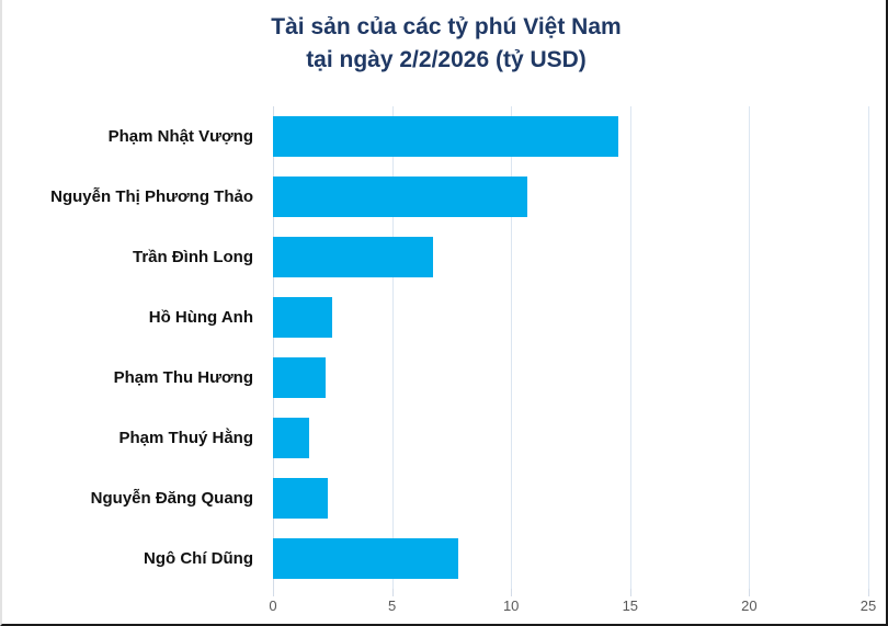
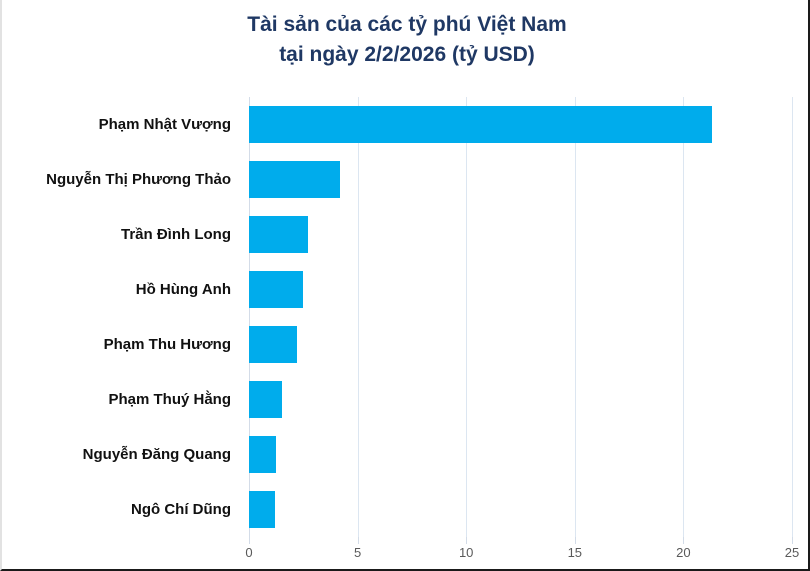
Phạm Nhật Vượng: 14.5 -> 21.3
Nguyễn Thị Phương Thảo: 10.7 -> 4.2
Trần Đình Long: 6.7 -> 2.7
Nguyễn Đăng Quang: 2.3 -> 1.2
Ngô Chí Dũng: 7.8 -> 1.2
